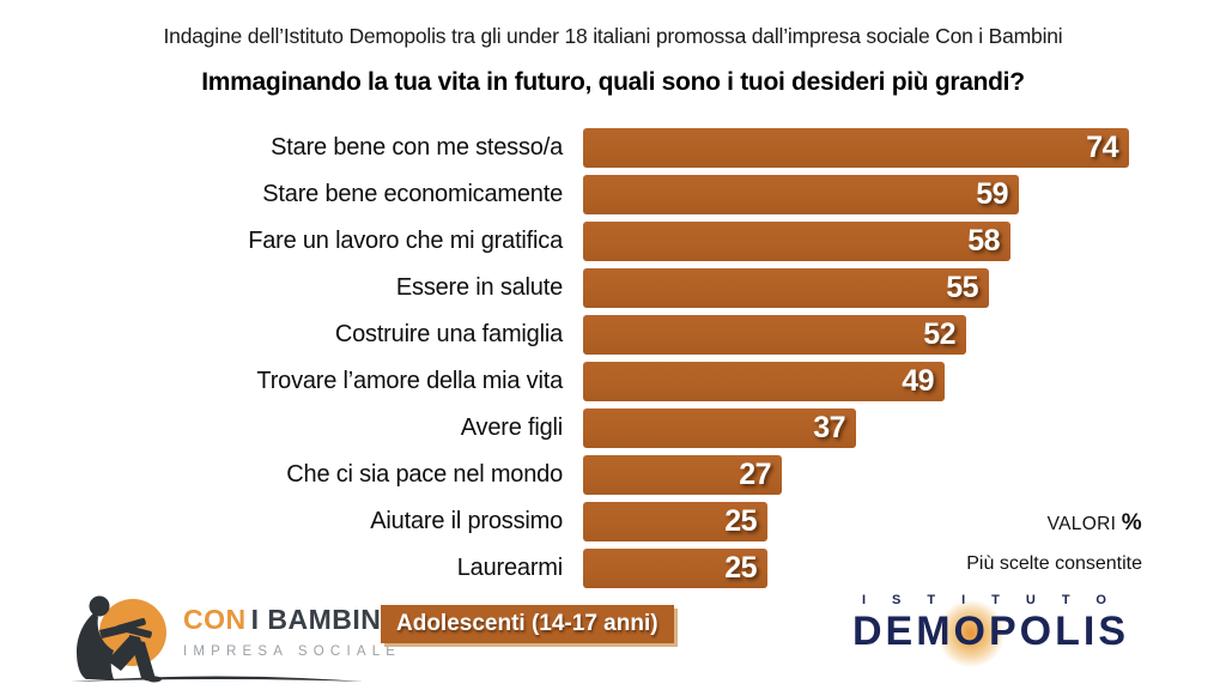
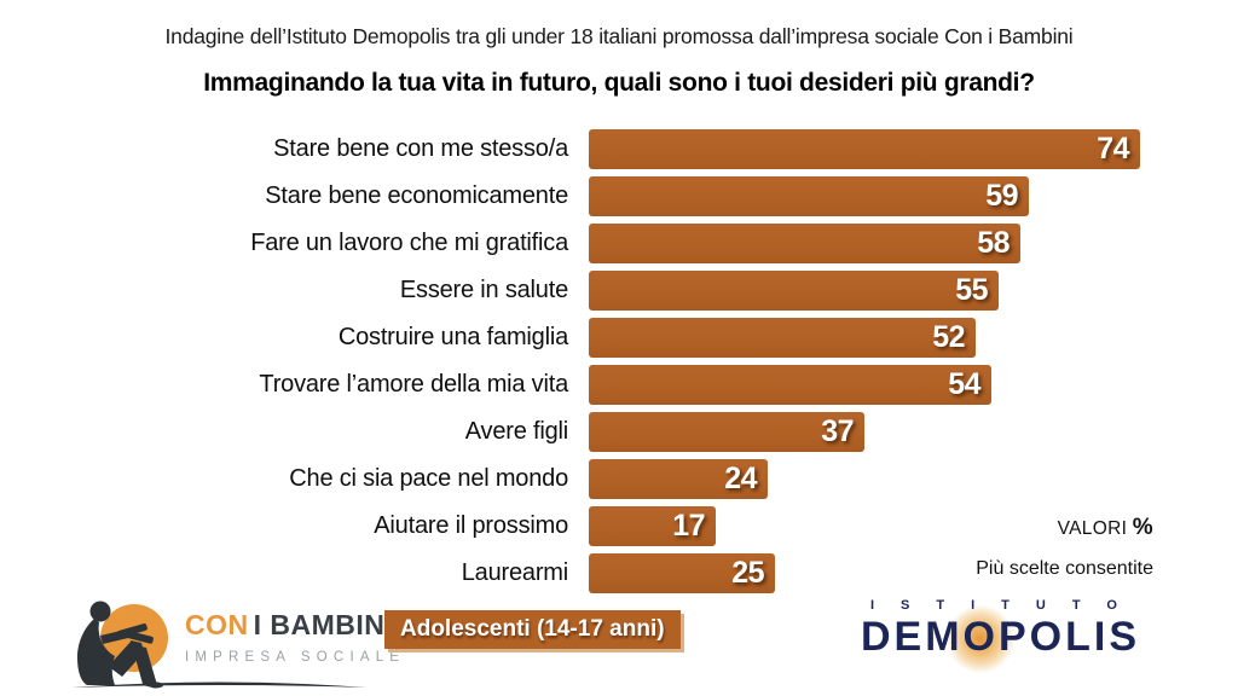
Trovare l’amore della mia vita: 49 -> 54
Che ci sia pace nel mondo: 27 -> 24
Aiutare il prossimo: 25 -> 17
